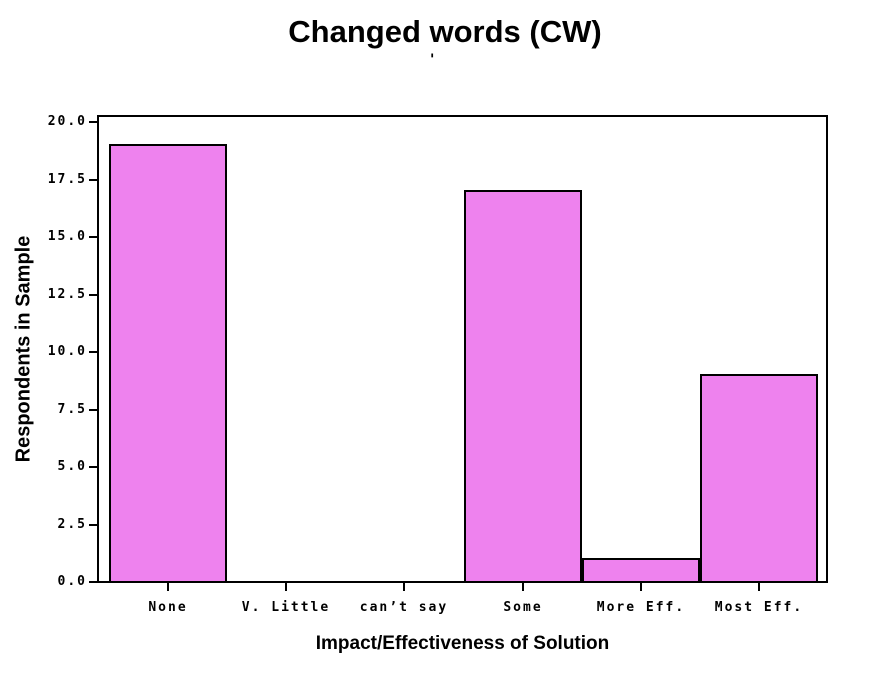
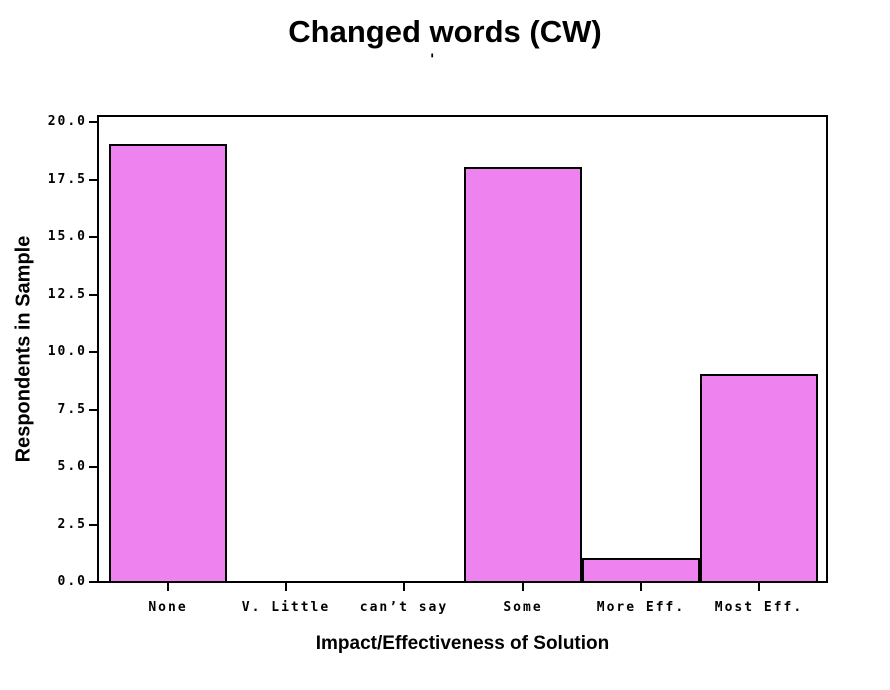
Some: 17 -> 18
